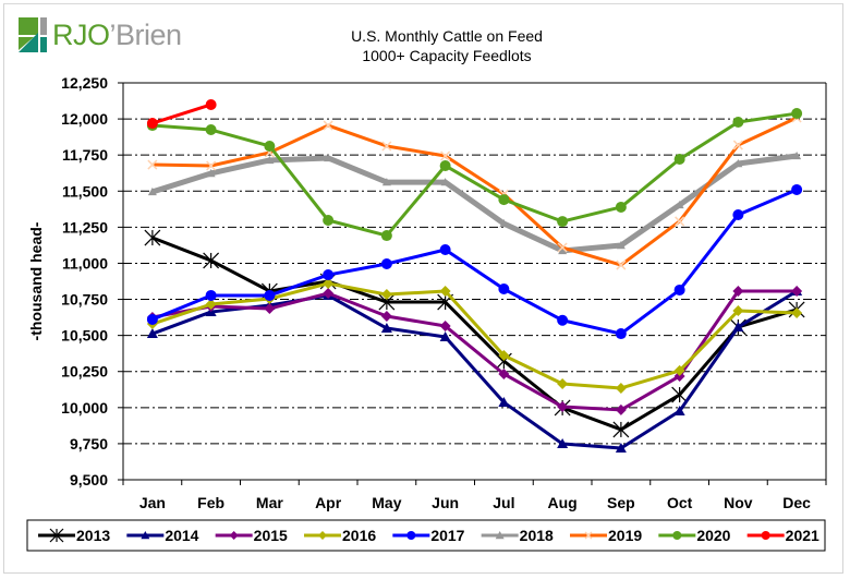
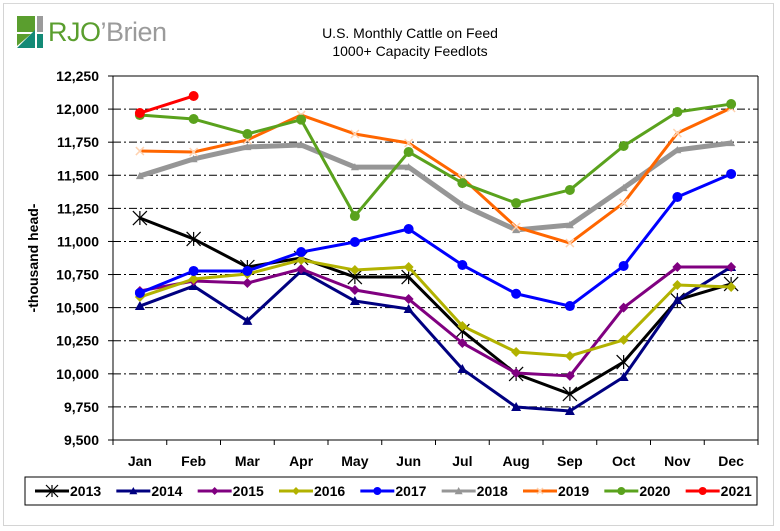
2014/Mar: 10710 -> 10400
2020/Apr: 11300 -> 11920
2015/Oct: 10220 -> 10500
